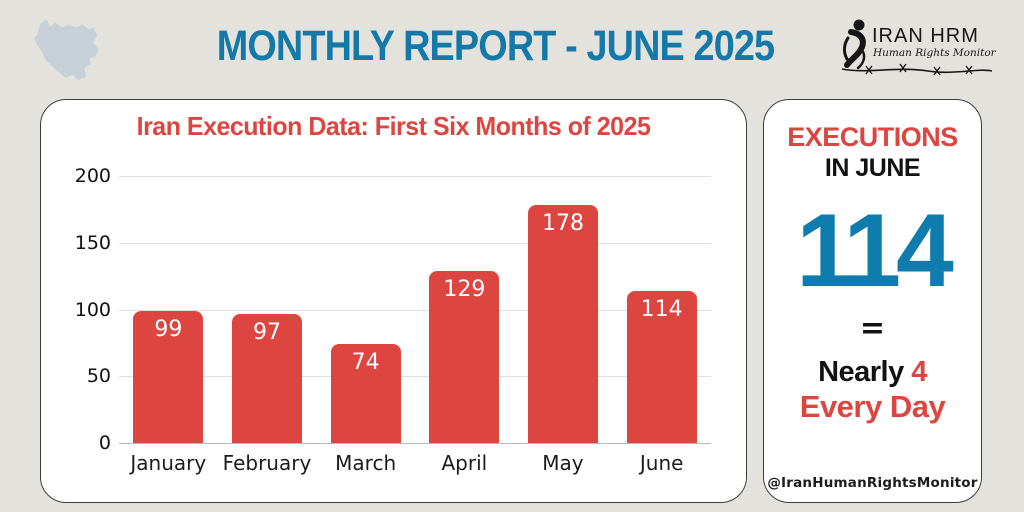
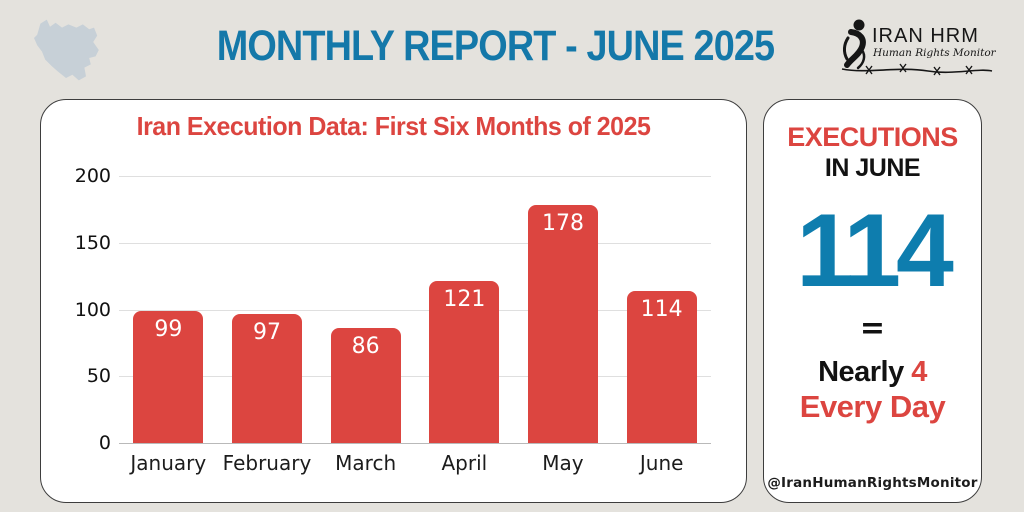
March: 74 -> 86
April: 129 -> 121
